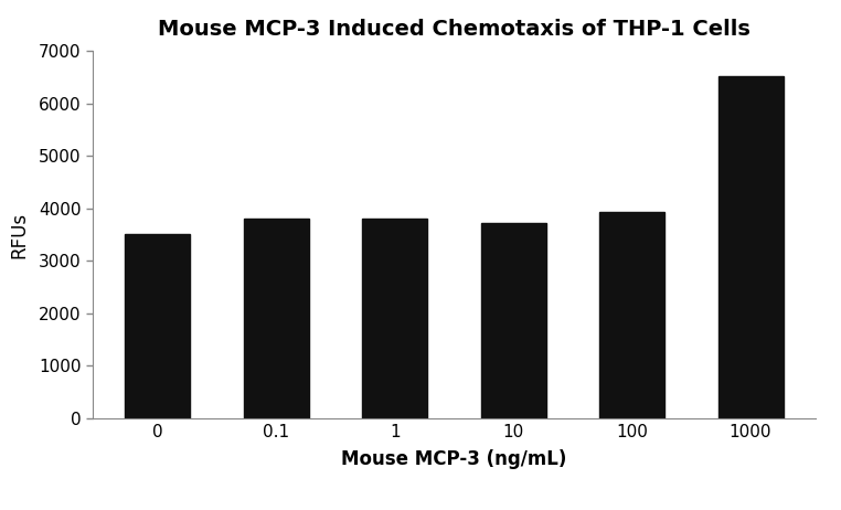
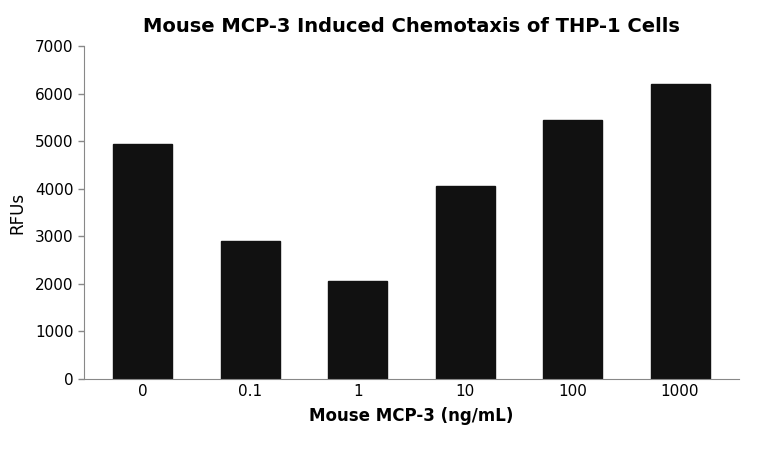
0: 3520 -> 4950
0.1: 3800 -> 2900
1: 3800 -> 2050
10: 3720 -> 4050
100: 3930 -> 5450
1000: 6520 -> 6200
